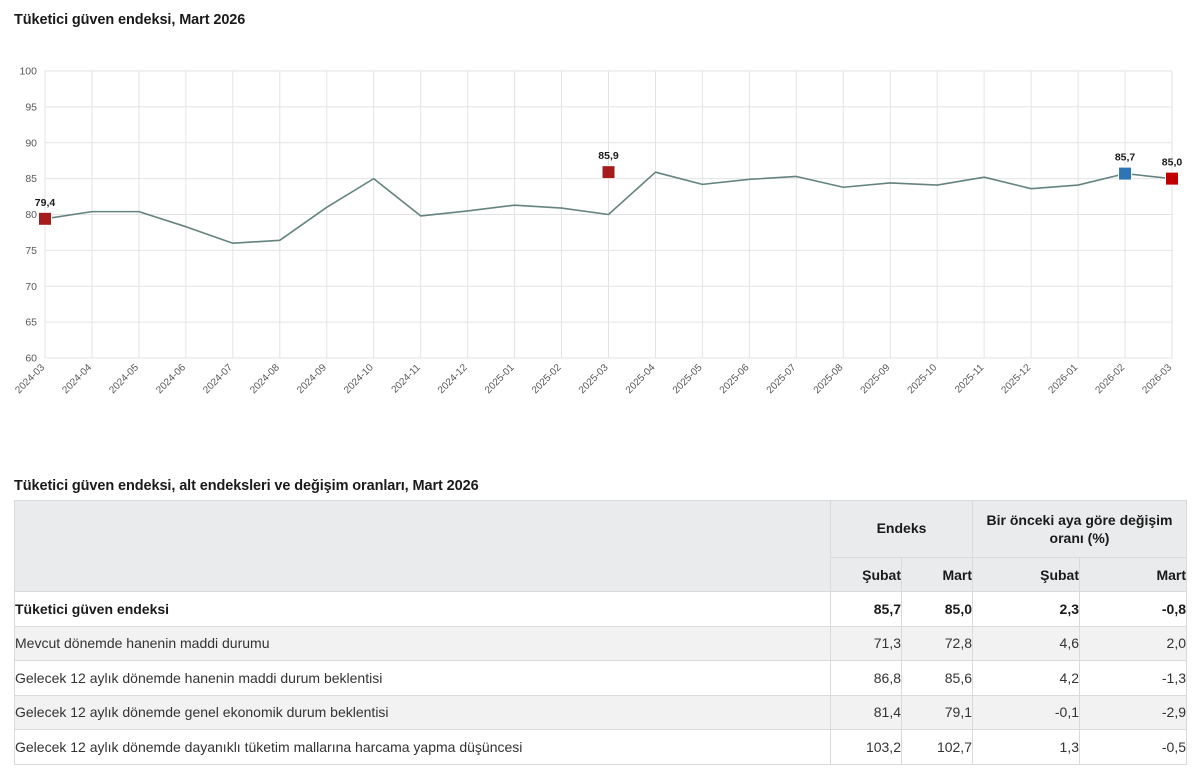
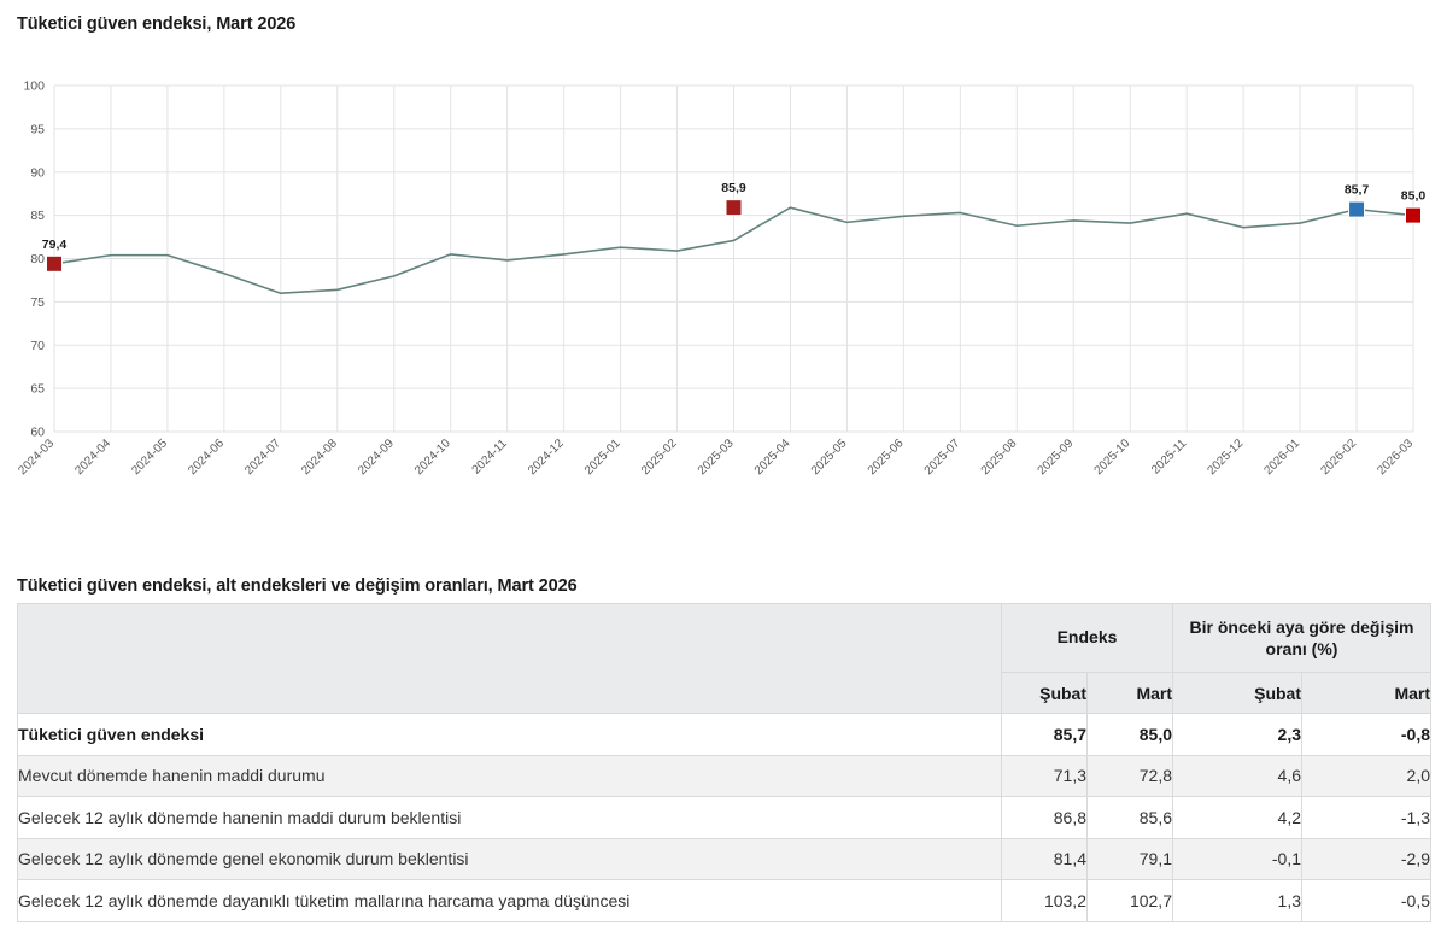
2024-09: 81 -> 78
2024-10: 85 -> 80
2025-03: 80 -> 82
